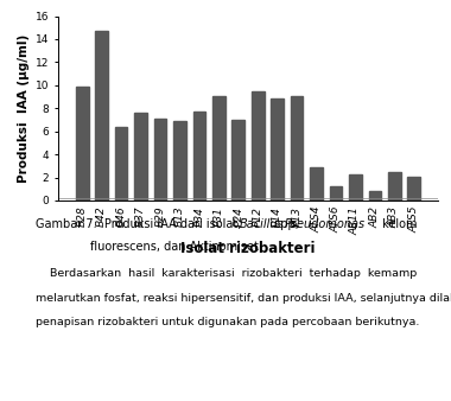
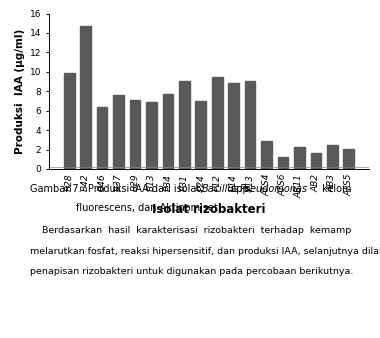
AB2: 0.8 -> 1.6
